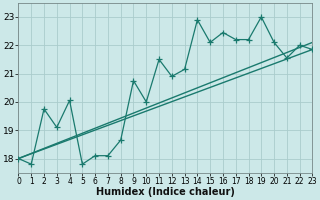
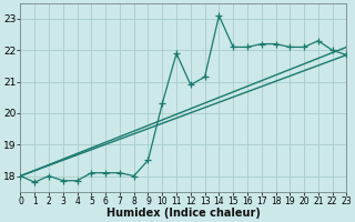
2: 19.75 -> 18.00
3: 19.10 -> 17.85
4: 20.05 -> 17.85
5: 17.80 -> 18.10
8: 18.65 -> 18.00
9: 20.75 -> 18.50
10: 20.00 -> 20.30
11: 21.50 -> 21.90
14: 22.90 -> 23.10
16: 22.45 -> 22.10
19: 23.00 -> 22.10
21: 21.55 -> 22.30
